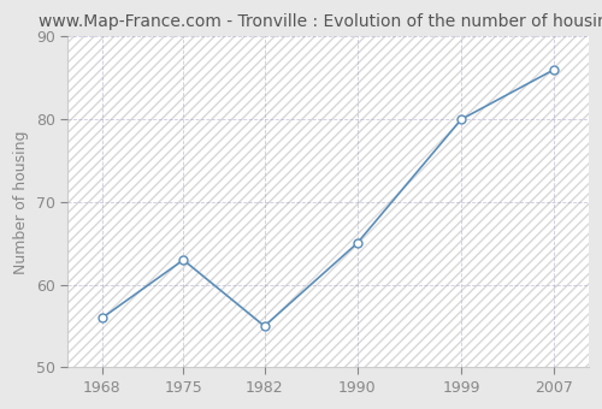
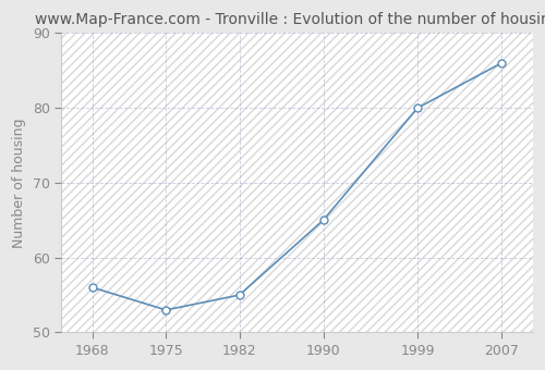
1975: 63 -> 53
